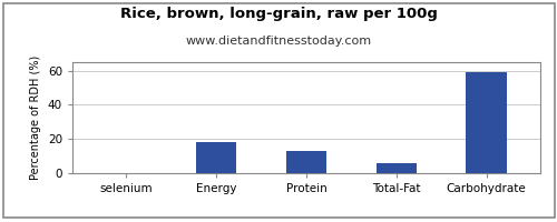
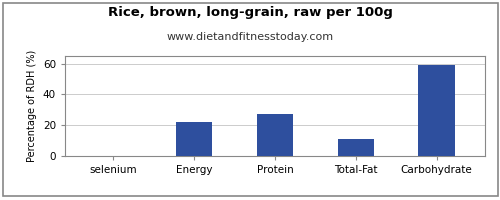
Energy: 18 -> 22
Protein: 13 -> 27
Total-Fat: 6 -> 11
